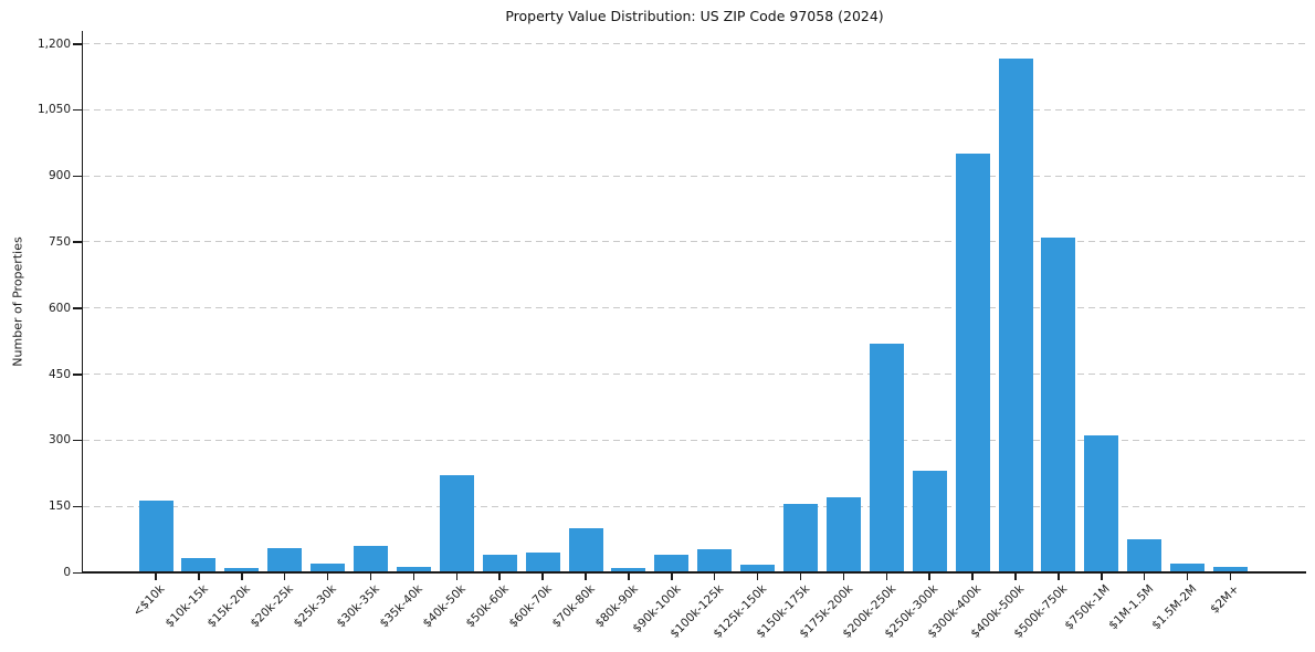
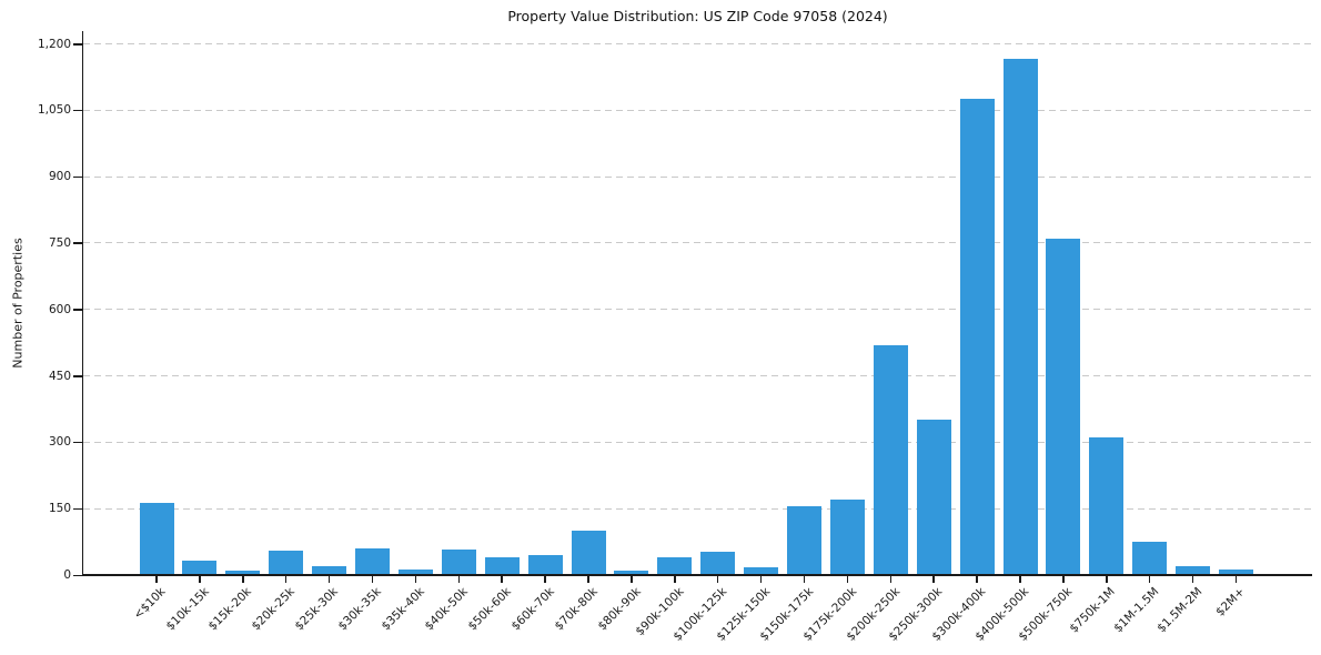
$40k-50k: 220 -> 60
$250k-300k: 230 -> 350
$300k-400k: 950 -> 1080
